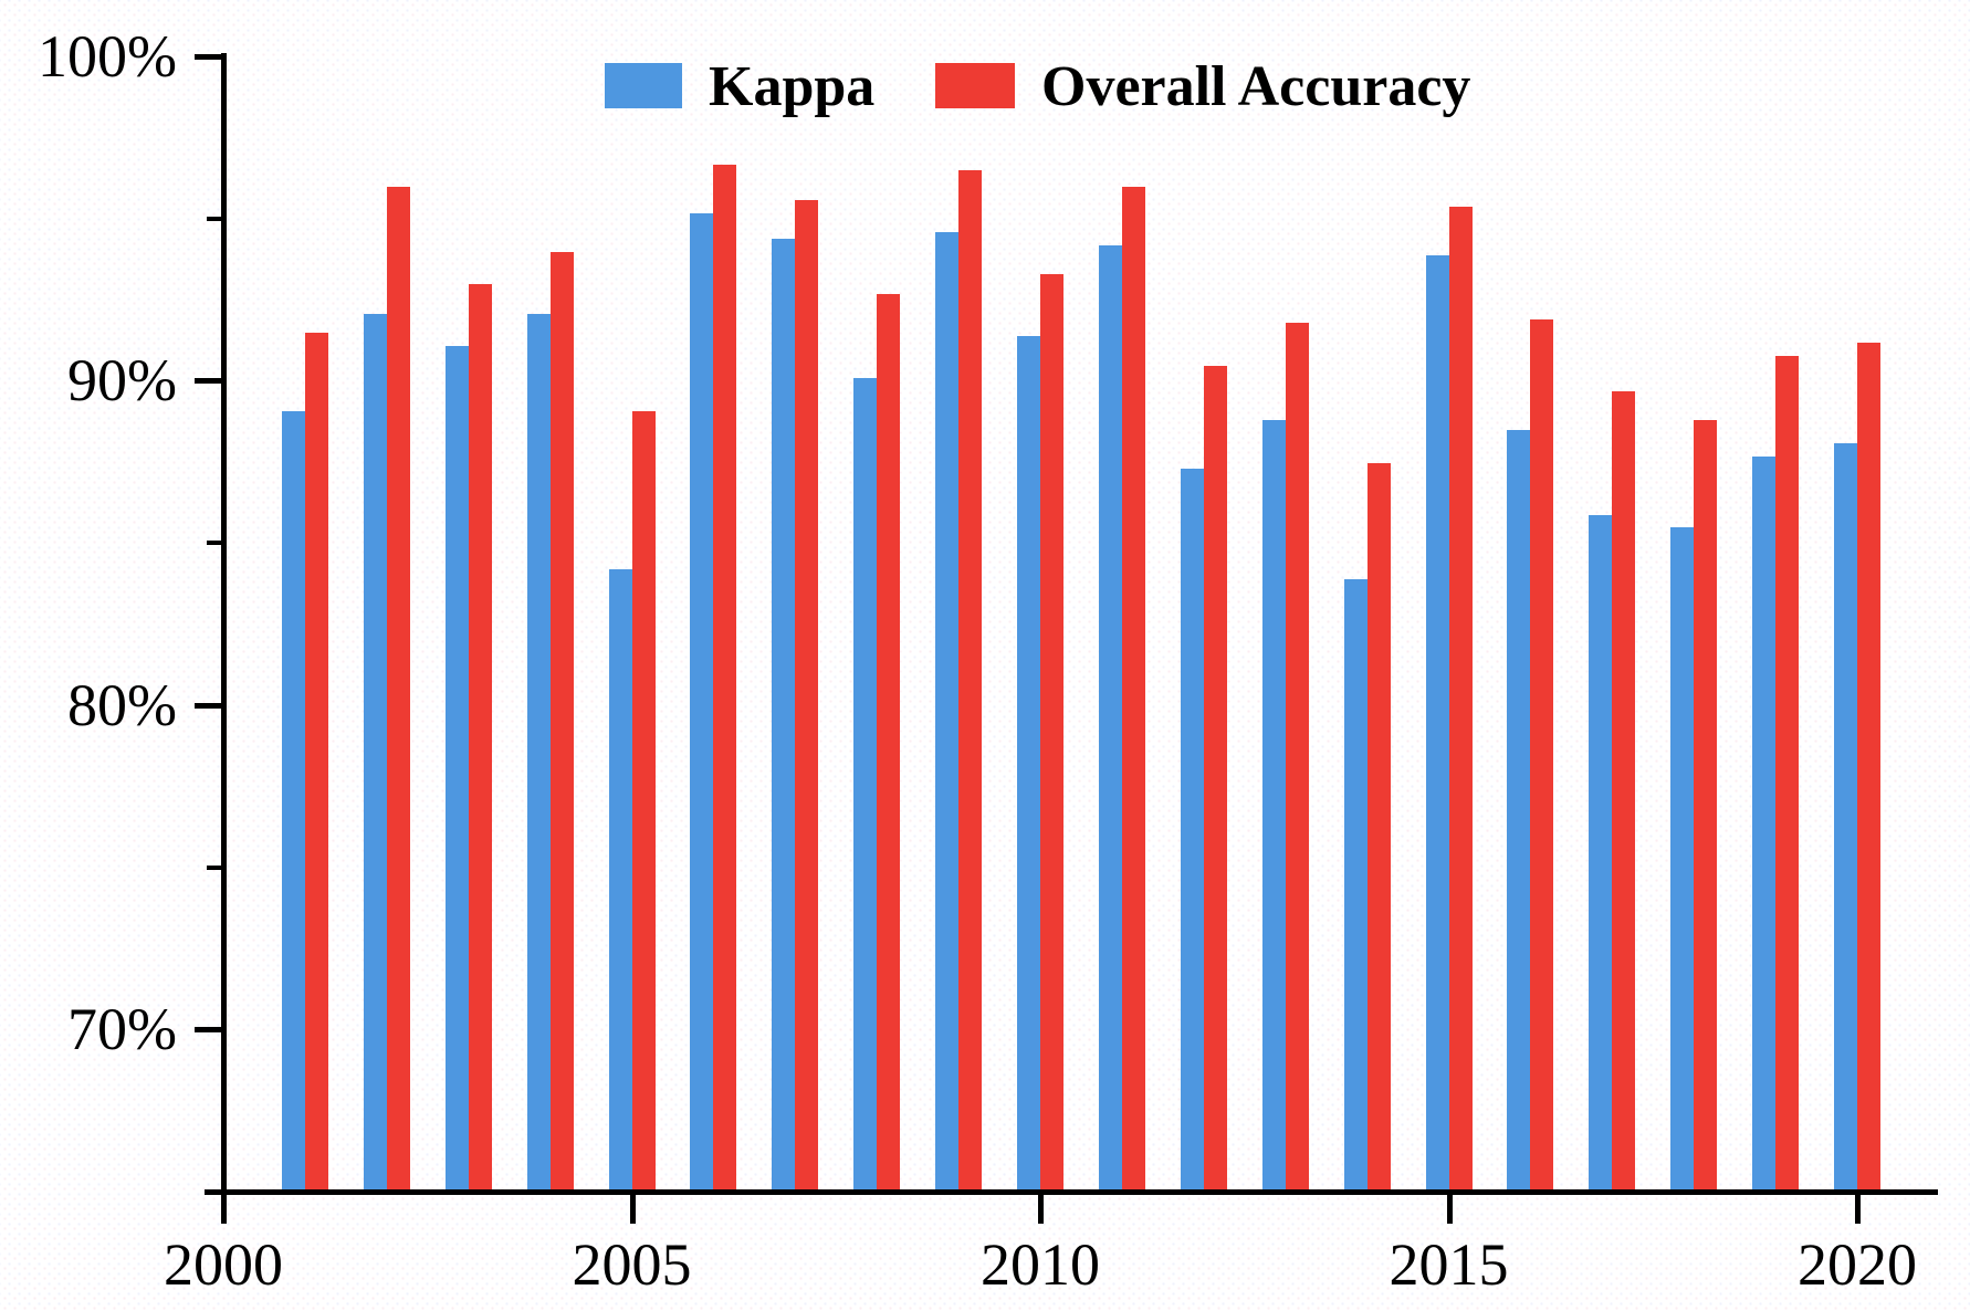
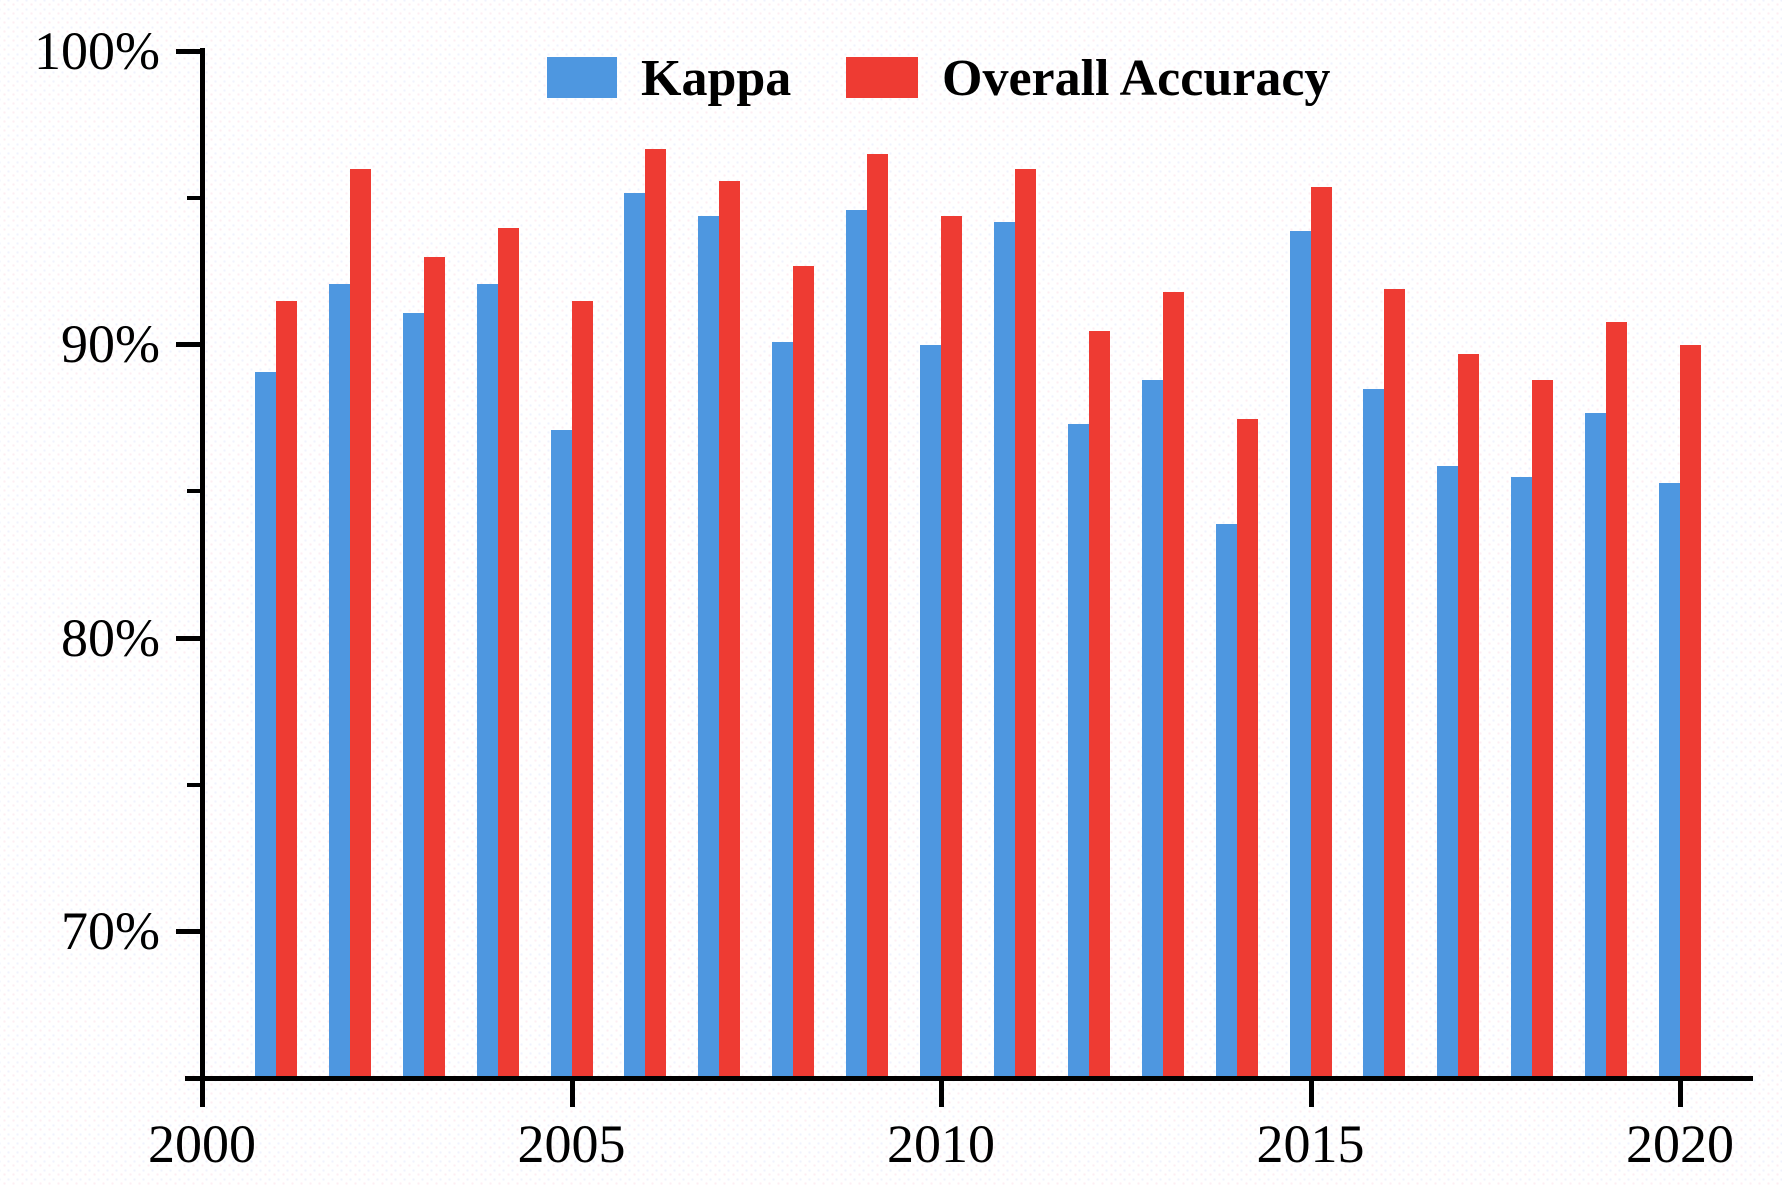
Kappa/2005: 84.2% -> 87.1%
Overall Accuracy/2005: 89.1% -> 91.5%
Kappa/2010: 91.4% -> 90.0%
Overall Accuracy/2010: 93.3% -> 94.4%
Kappa/2020: 88.1% -> 85.3%
Overall Accuracy/2020: 91.2% -> 90.0%
